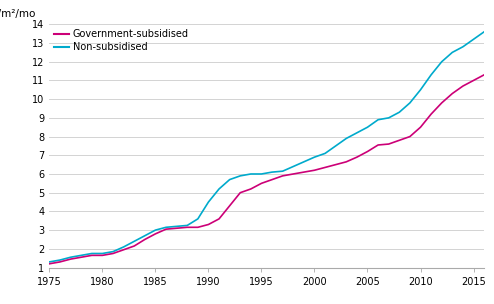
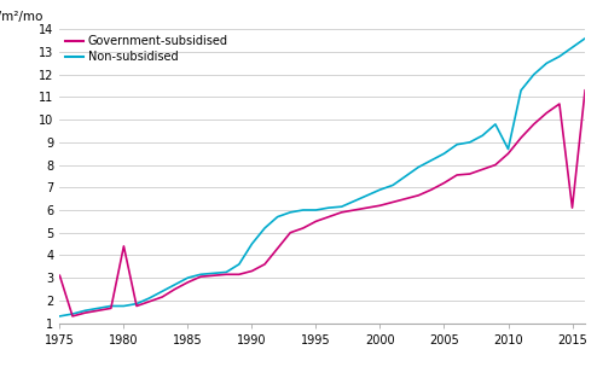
Government-subsidised/1975: 1.2 -> 3.1
Government-subsidised/1980: 1.6 -> 4.4
Non-subsidised/2010: 10.5 -> 8.7
Government-subsidised/2015: 11.0 -> 6.1
